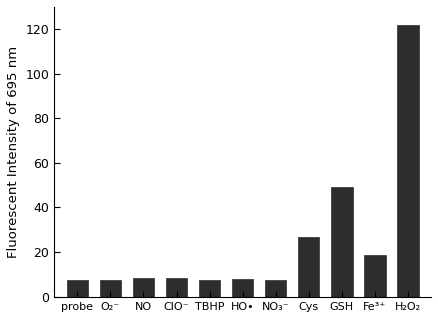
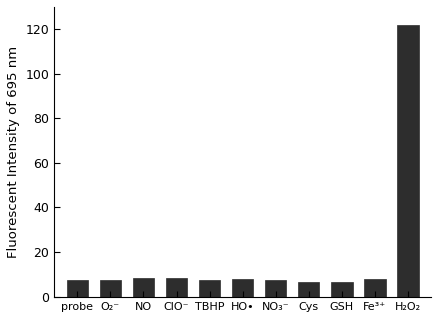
Cys: 26.5 -> 6.5
GSH: 49.0 -> 6.5
Fe³⁺: 18.5 -> 8.0
